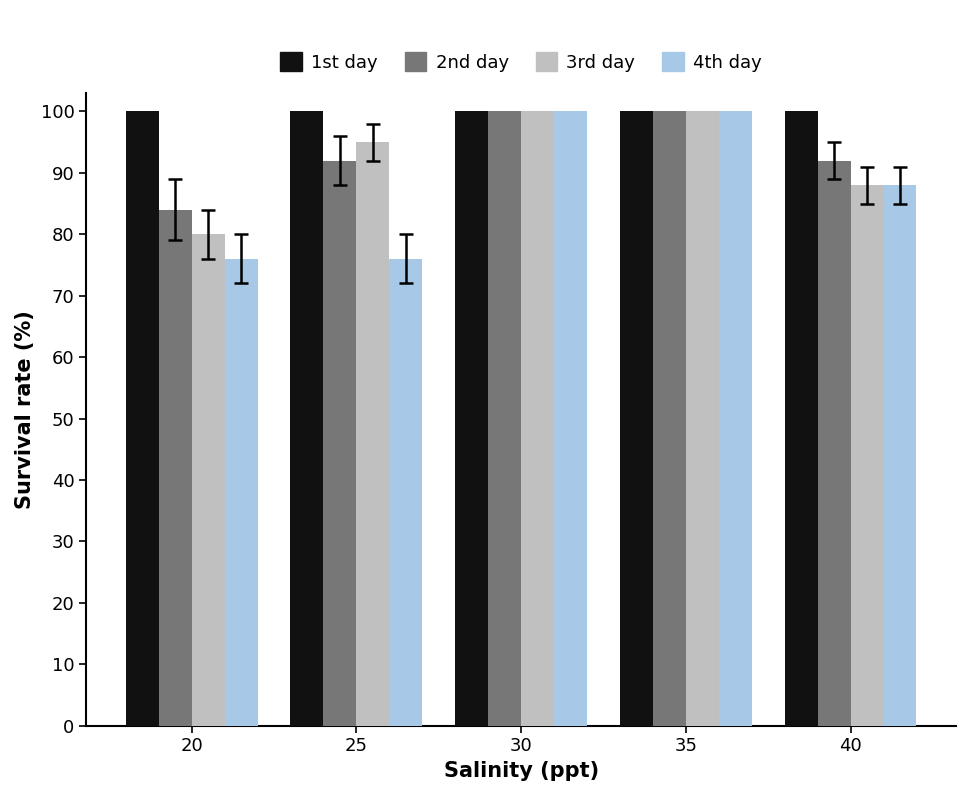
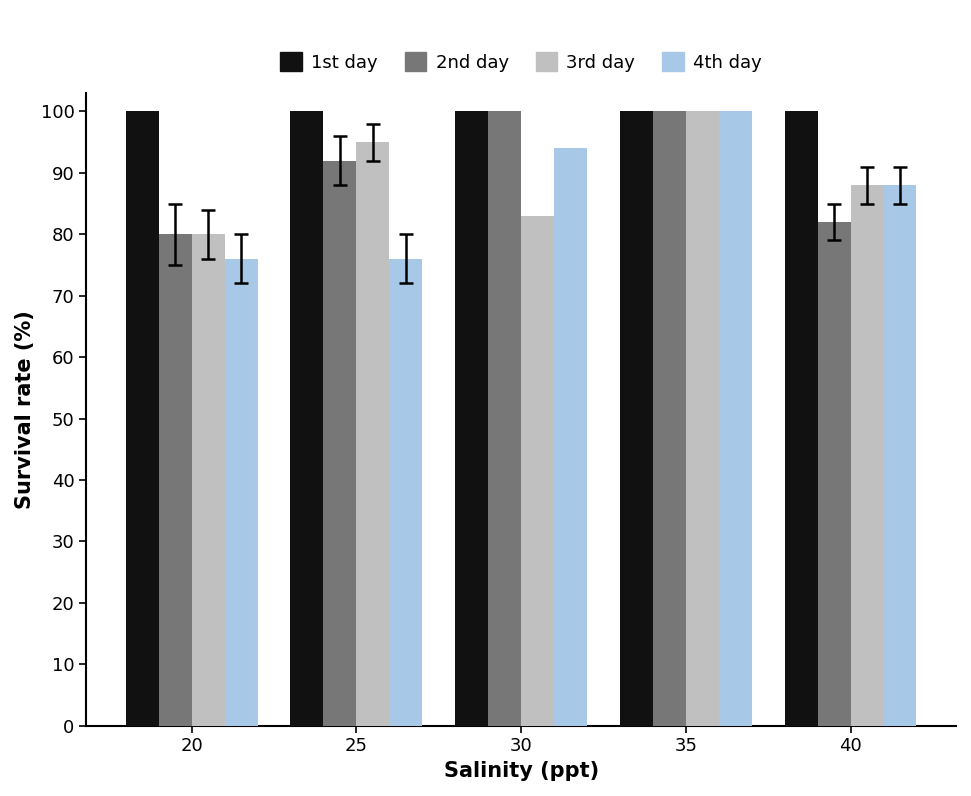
2nd day/20: 84 -> 80
3rd day/30: 100 -> 83
4th day/30: 100 -> 94
2nd day/40: 92 -> 82
